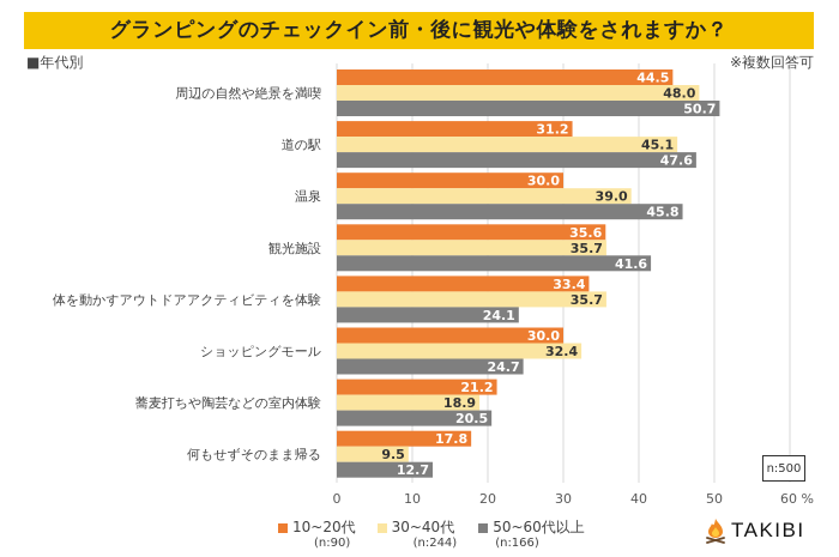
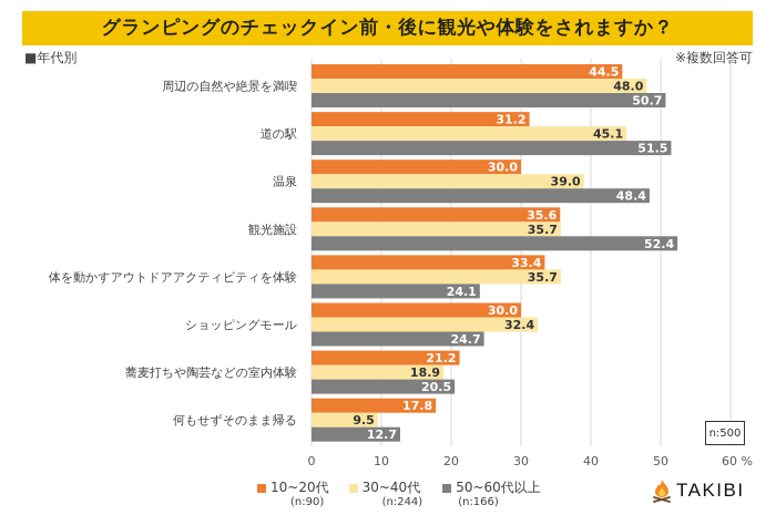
50~60代以上/道の駅: 47.6 -> 51.5
50~60代以上/温泉: 45.8 -> 48.4
50~60代以上/観光施設: 41.6 -> 52.4
